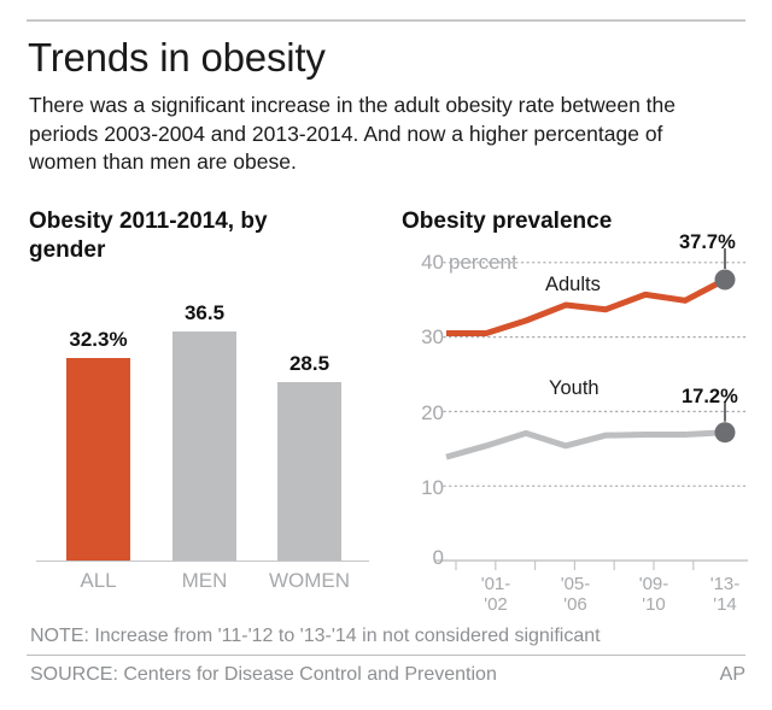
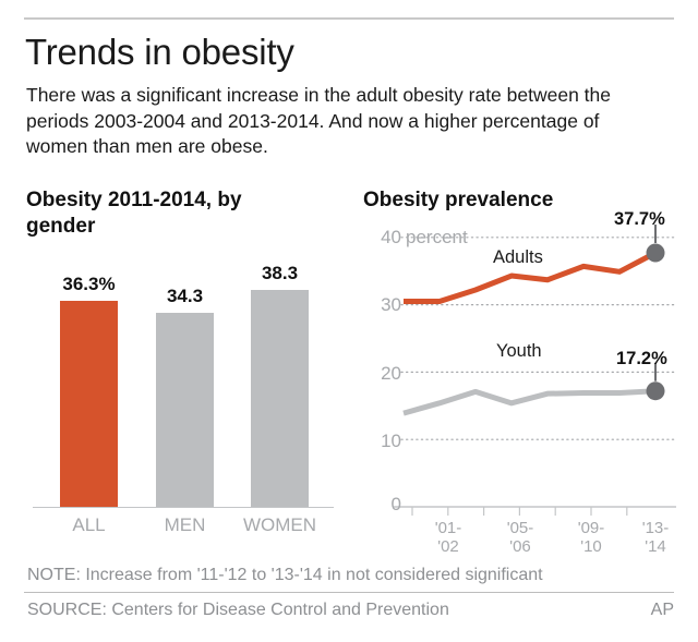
Obesity 2011-2014, by gender/ALL: 32.3% -> 36.3%
Obesity 2011-2014, by gender/MEN: 36.5 -> 34.3
Obesity 2011-2014, by gender/WOMEN: 28.5 -> 38.3
